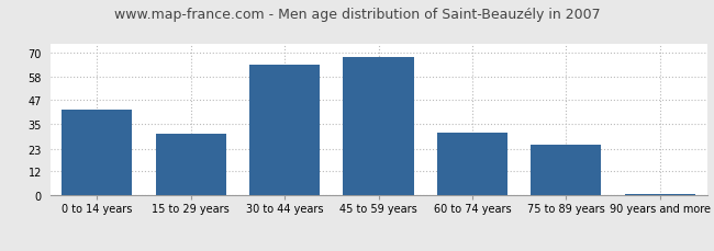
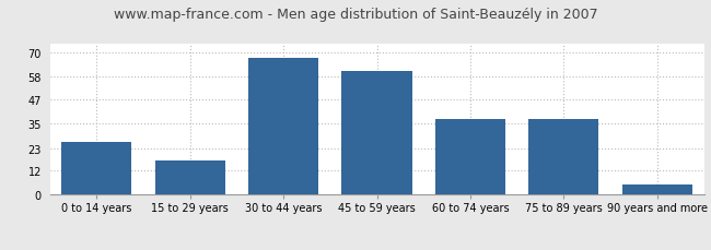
0 to 14 years: 42 -> 26
15 to 29 years: 30 -> 17
30 to 44 years: 64 -> 67
45 to 59 years: 68 -> 61
60 to 74 years: 31 -> 37
75 to 89 years: 25 -> 37
90 years and more: 1 -> 5
